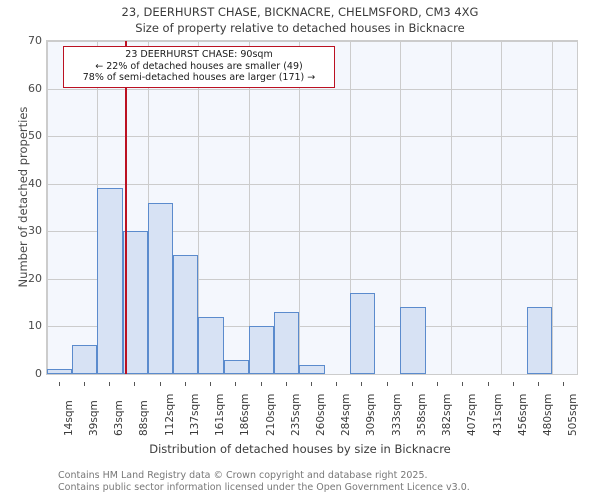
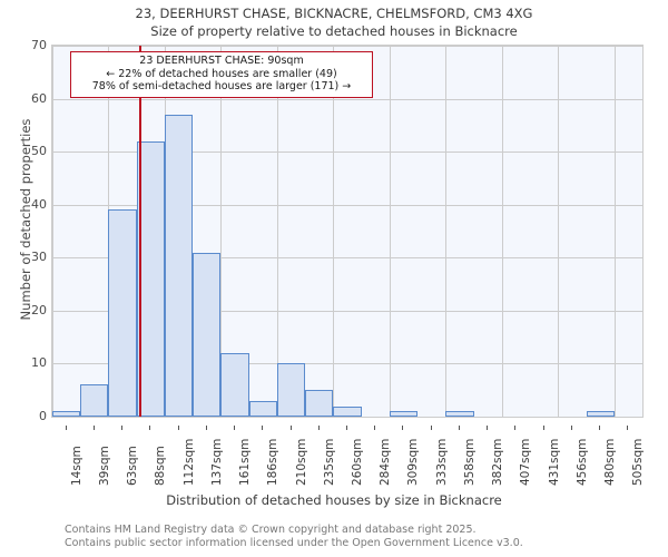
88sqm: 30 -> 52
112sqm: 36 -> 57
137sqm: 25 -> 31
235sqm: 13 -> 5
309sqm: 17 -> 1
358sqm: 14 -> 1
480sqm: 14 -> 1
